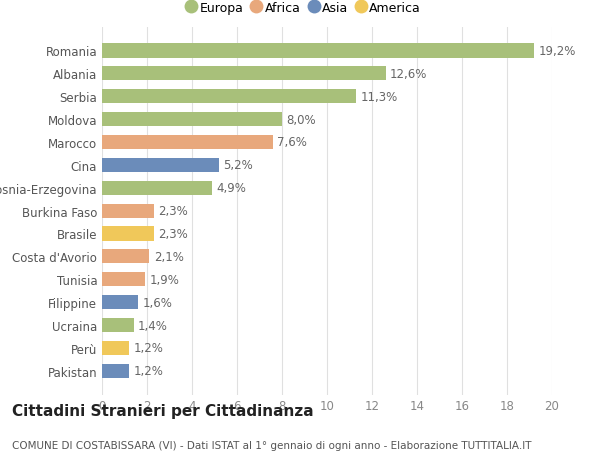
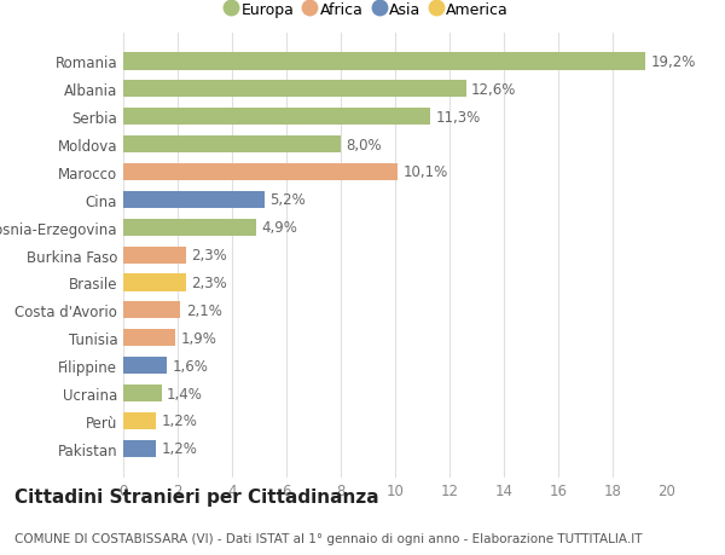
Marocco: 7,6% -> 10,1%
